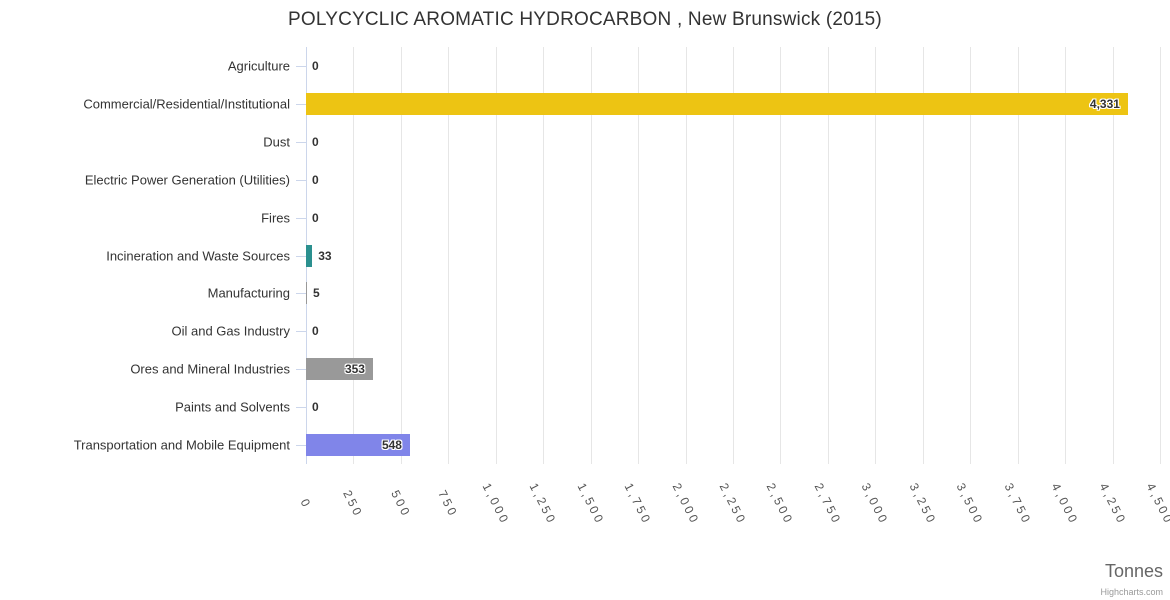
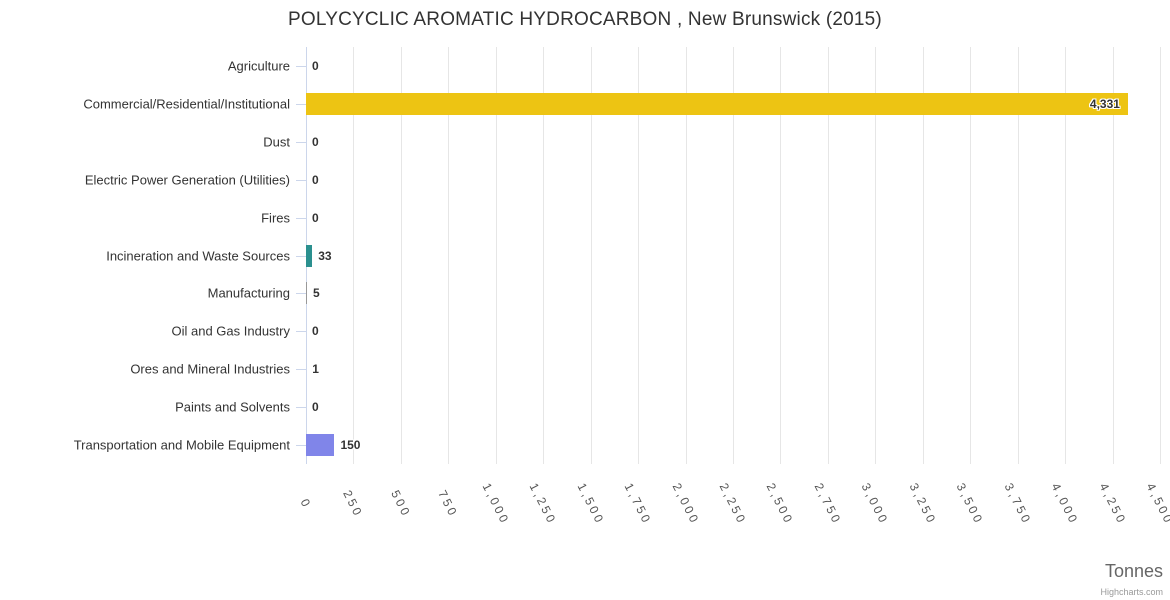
Ores and Mineral Industries: 353 -> 1
Transportation and Mobile Equipment: 548 -> 150
